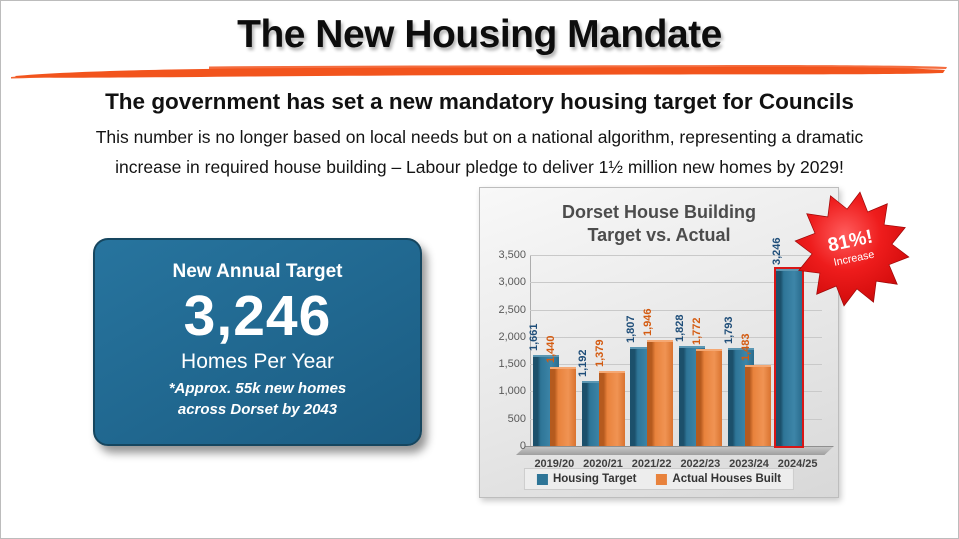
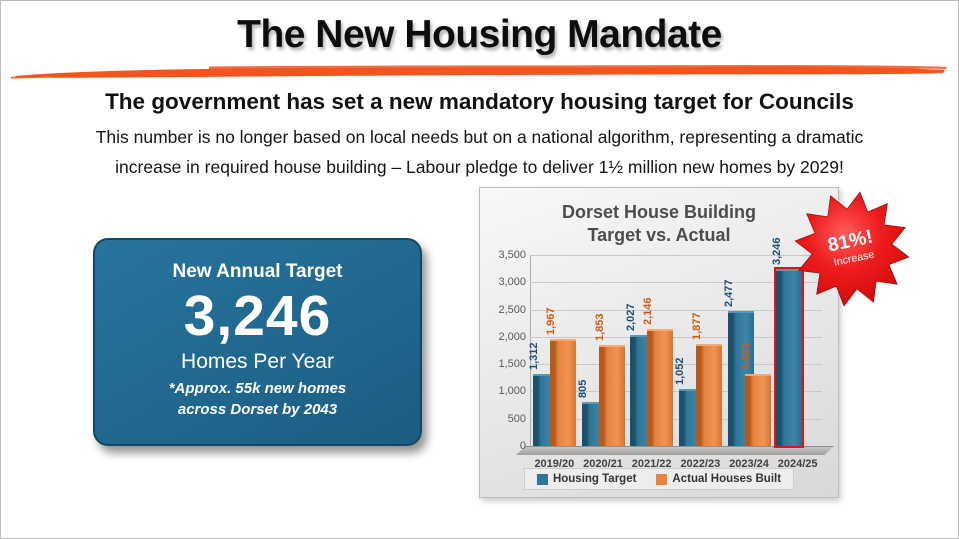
Housing Target/2019/20: 1,661 -> 1,312
Actual Houses Built/2019/20: 1,440 -> 1,967
Housing Target/2020/21: 1,192 -> 805
Actual Houses Built/2020/21: 1,379 -> 1,853
Housing Target/2021/22: 1,807 -> 2,027
Actual Houses Built/2021/22: 1,946 -> 2,146
Housing Target/2022/23: 1,828 -> 1,052
Actual Houses Built/2022/23: 1,772 -> 1,877
Housing Target/2023/24: 1,793 -> 2,477
Actual Houses Built/2023/24: 1,483 -> 1,321
